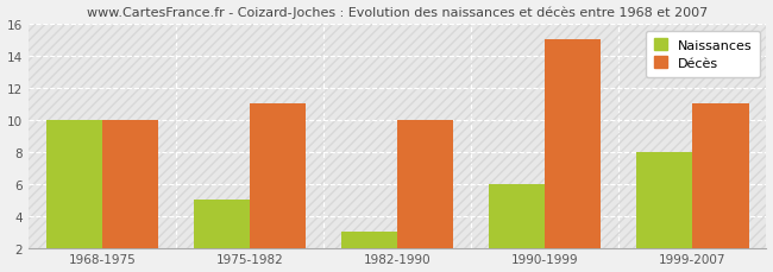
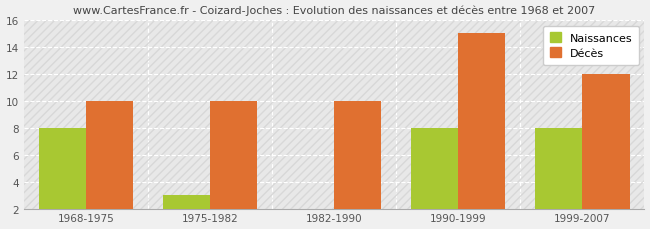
Naissances/1968-1975: 10 -> 8
Naissances/1975-1982: 5 -> 3
Décès/1975-1982: 11 -> 10
Naissances/1982-1990: 3 -> 2
Naissances/1990-1999: 6 -> 8
Décès/1999-2007: 11 -> 12
